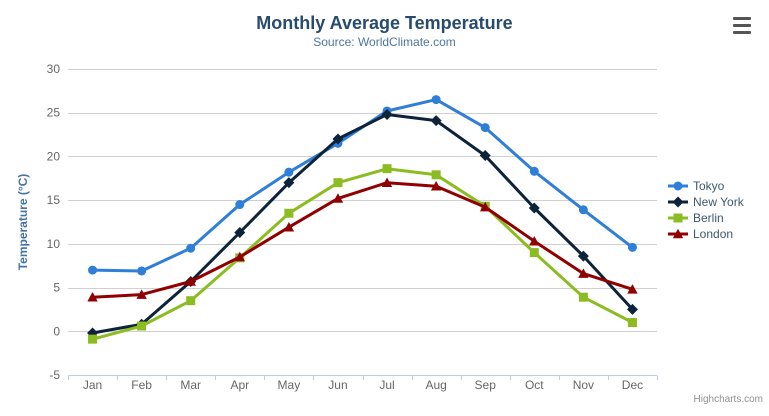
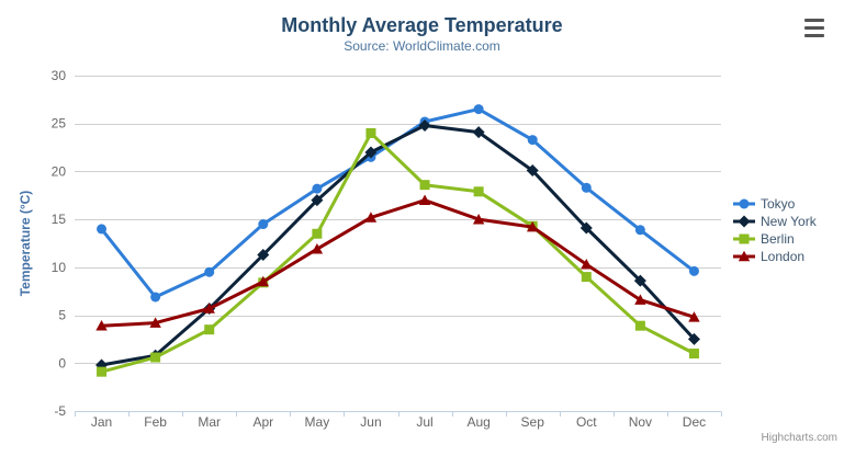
Tokyo/Jan: 7 -> 14
Berlin/Jun: 17 -> 24
London/Aug: 17 -> 15
